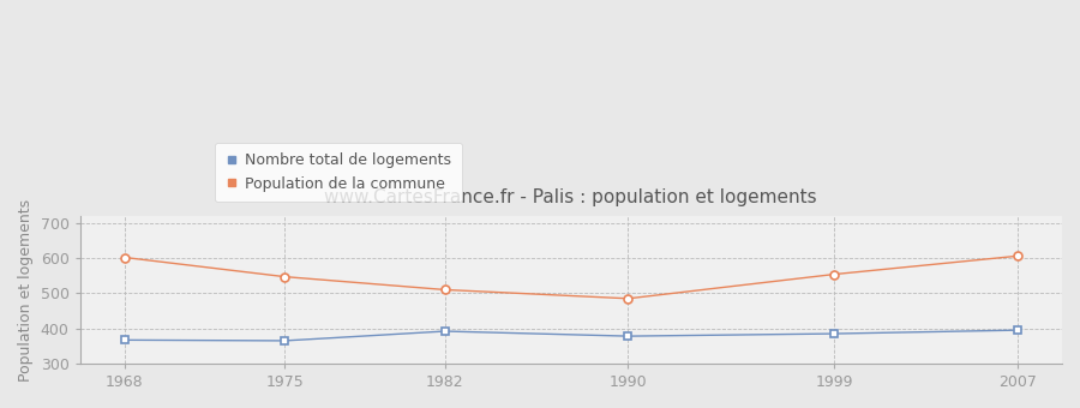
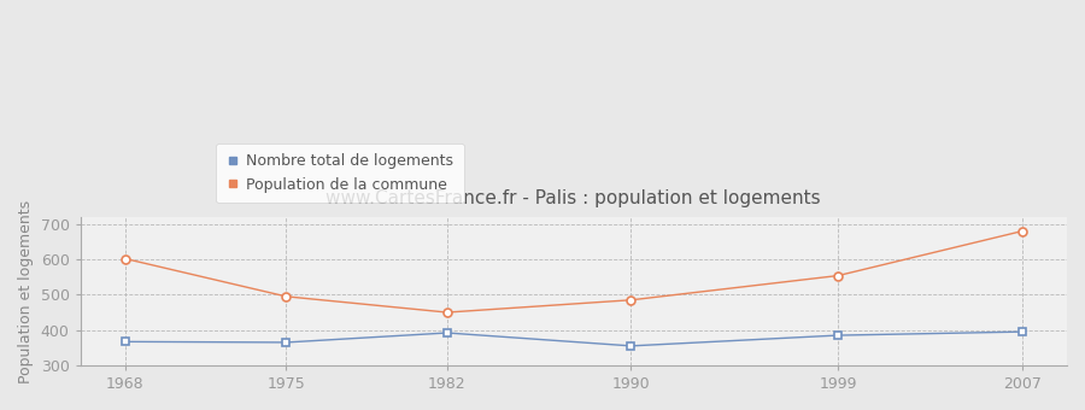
Population de la commune/1975: 547 -> 495
Population de la commune/1982: 510 -> 450
Nombre total de logements/1990: 378 -> 355
Population de la commune/2007: 606 -> 680
